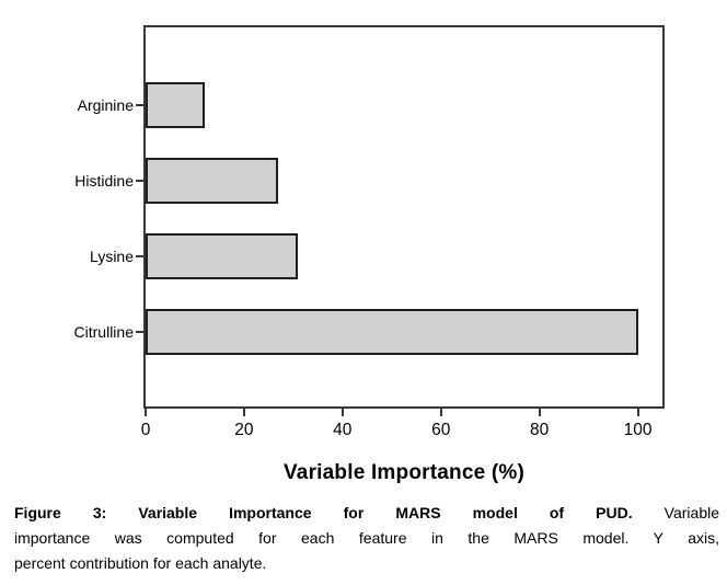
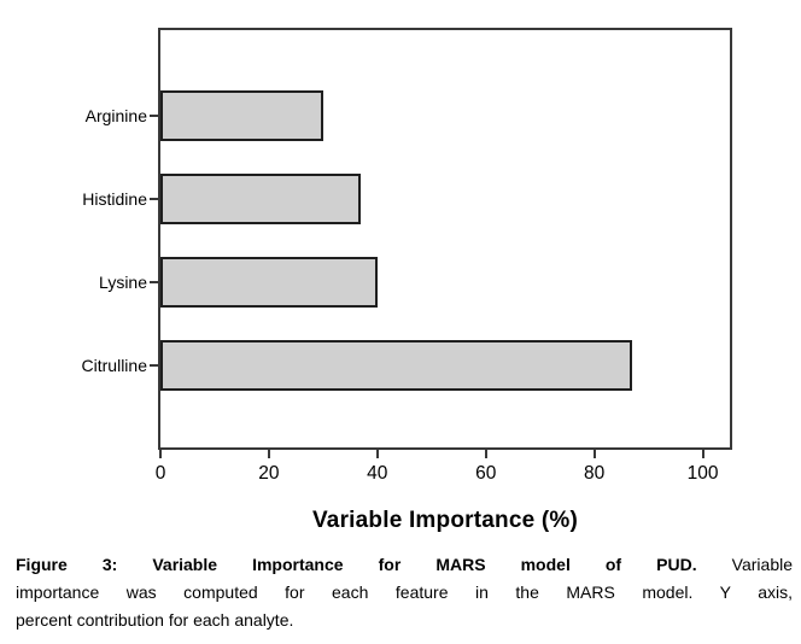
Arginine: 12 -> 30
Histidine: 27 -> 37
Lysine: 31 -> 40
Citrulline: 100 -> 87
